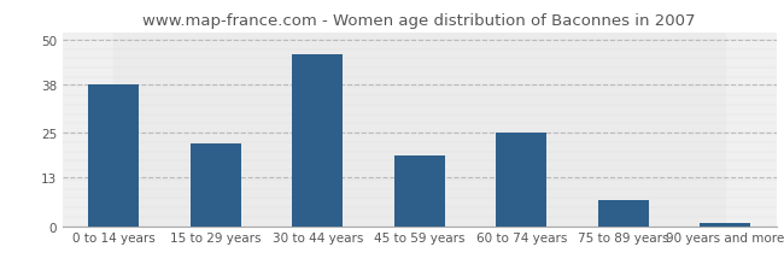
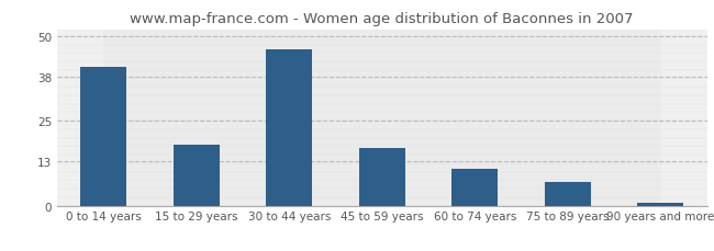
0 to 14 years: 38 -> 41
15 to 29 years: 22 -> 18
45 to 59 years: 19 -> 17
60 to 74 years: 25 -> 11
